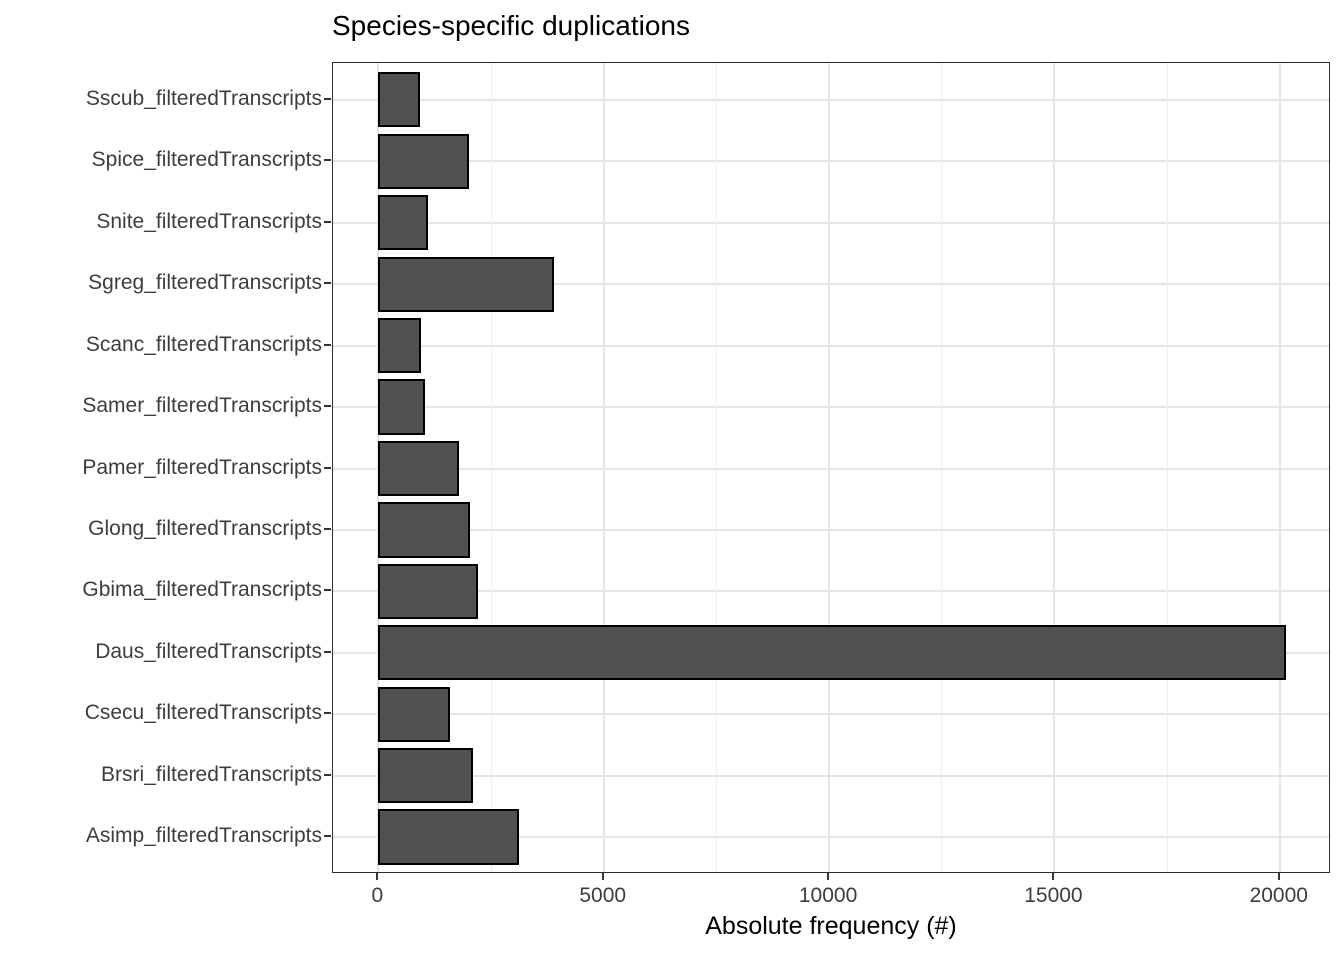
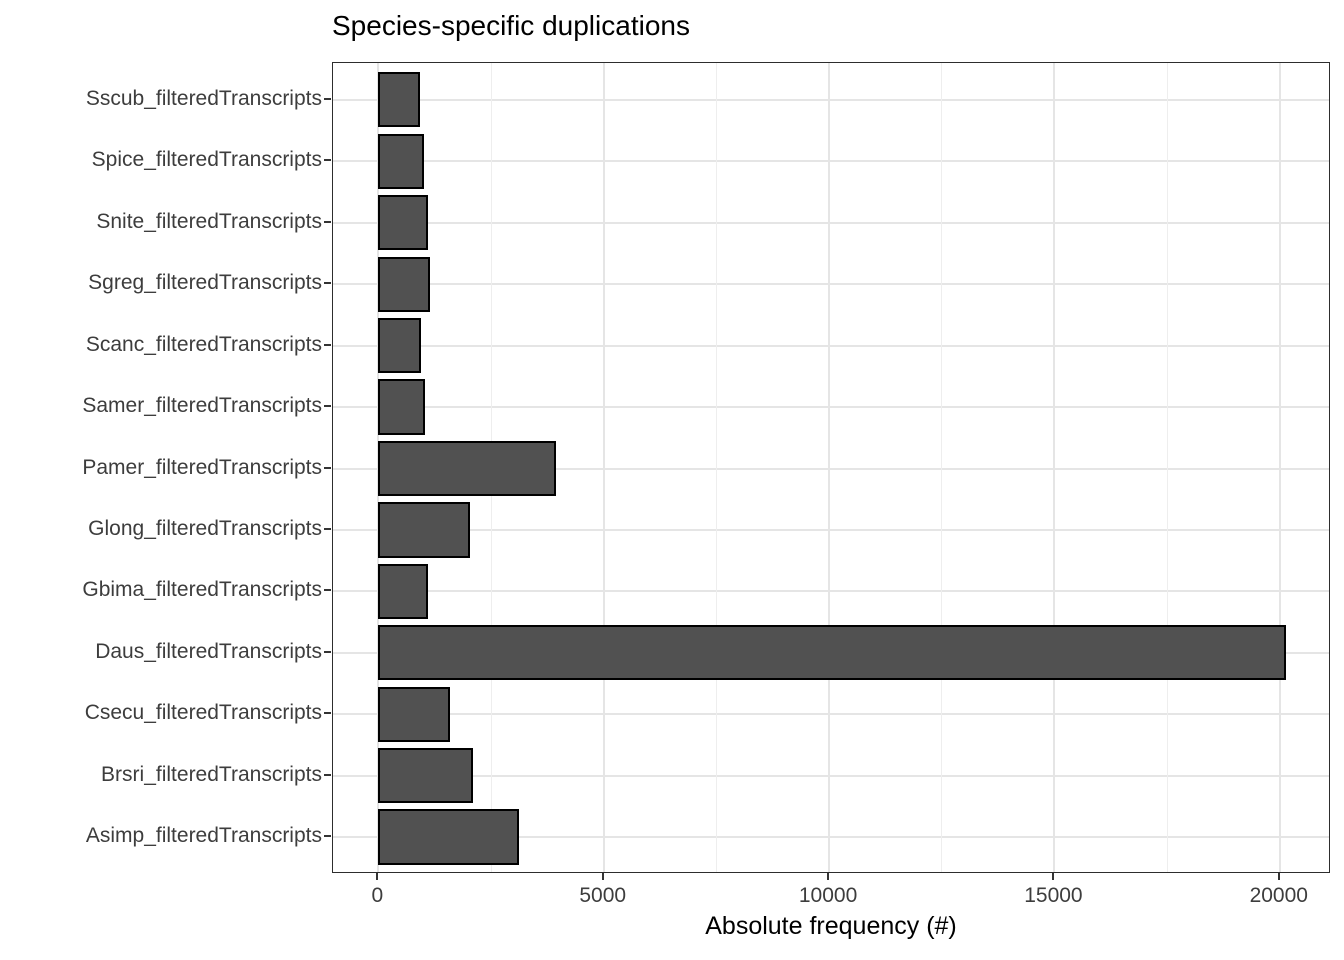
Spice_filteredTranscripts: 2000 -> 1000
Sgreg_filteredTranscripts: 3900 -> 1200
Pamer_filteredTranscripts: 1800 -> 3900
Gbima_filteredTranscripts: 2200 -> 1100
